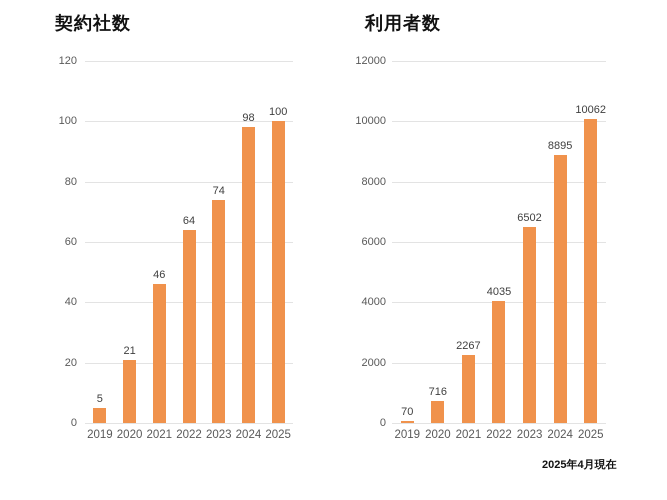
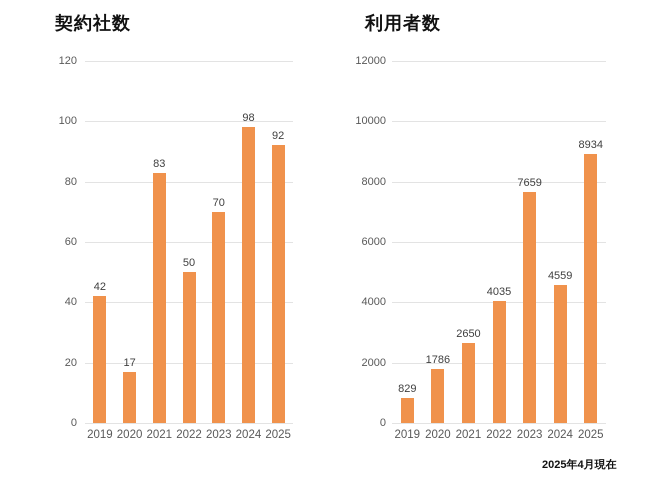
契約社数/2019: 5 -> 42
契約社数/2020: 21 -> 17
契約社数/2021: 46 -> 83
契約社数/2022: 64 -> 50
契約社数/2023: 74 -> 70
契約社数/2025: 100 -> 92
利用者数/2019: 70 -> 829
利用者数/2020: 716 -> 1786
利用者数/2021: 2267 -> 2650
利用者数/2023: 6502 -> 7659
利用者数/2024: 8895 -> 4559
利用者数/2025: 10062 -> 8934
